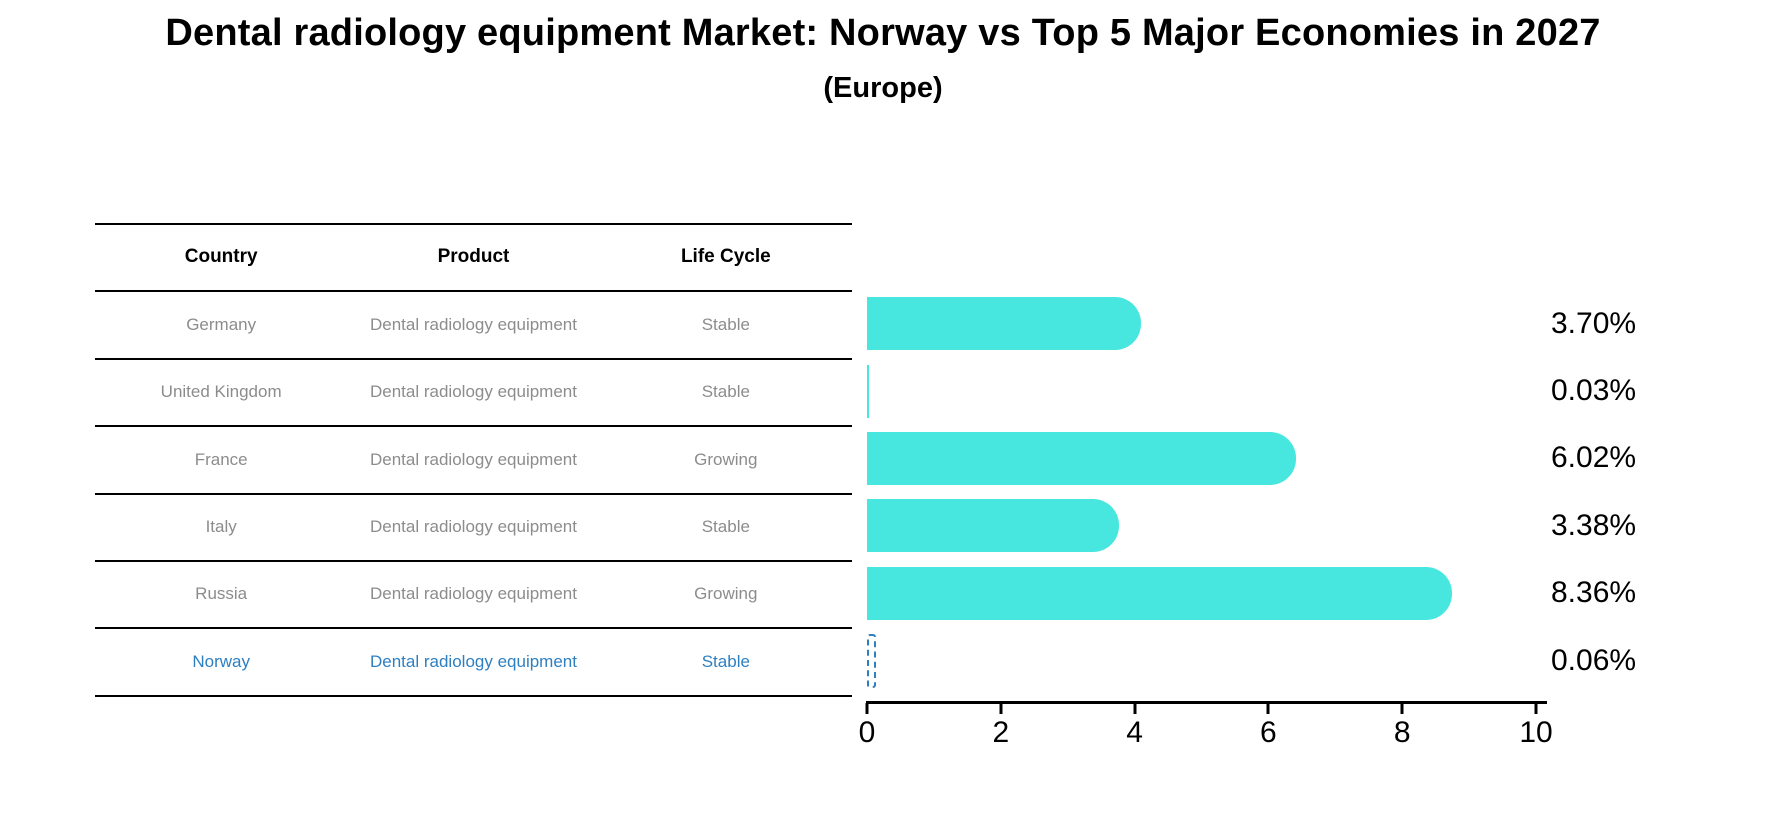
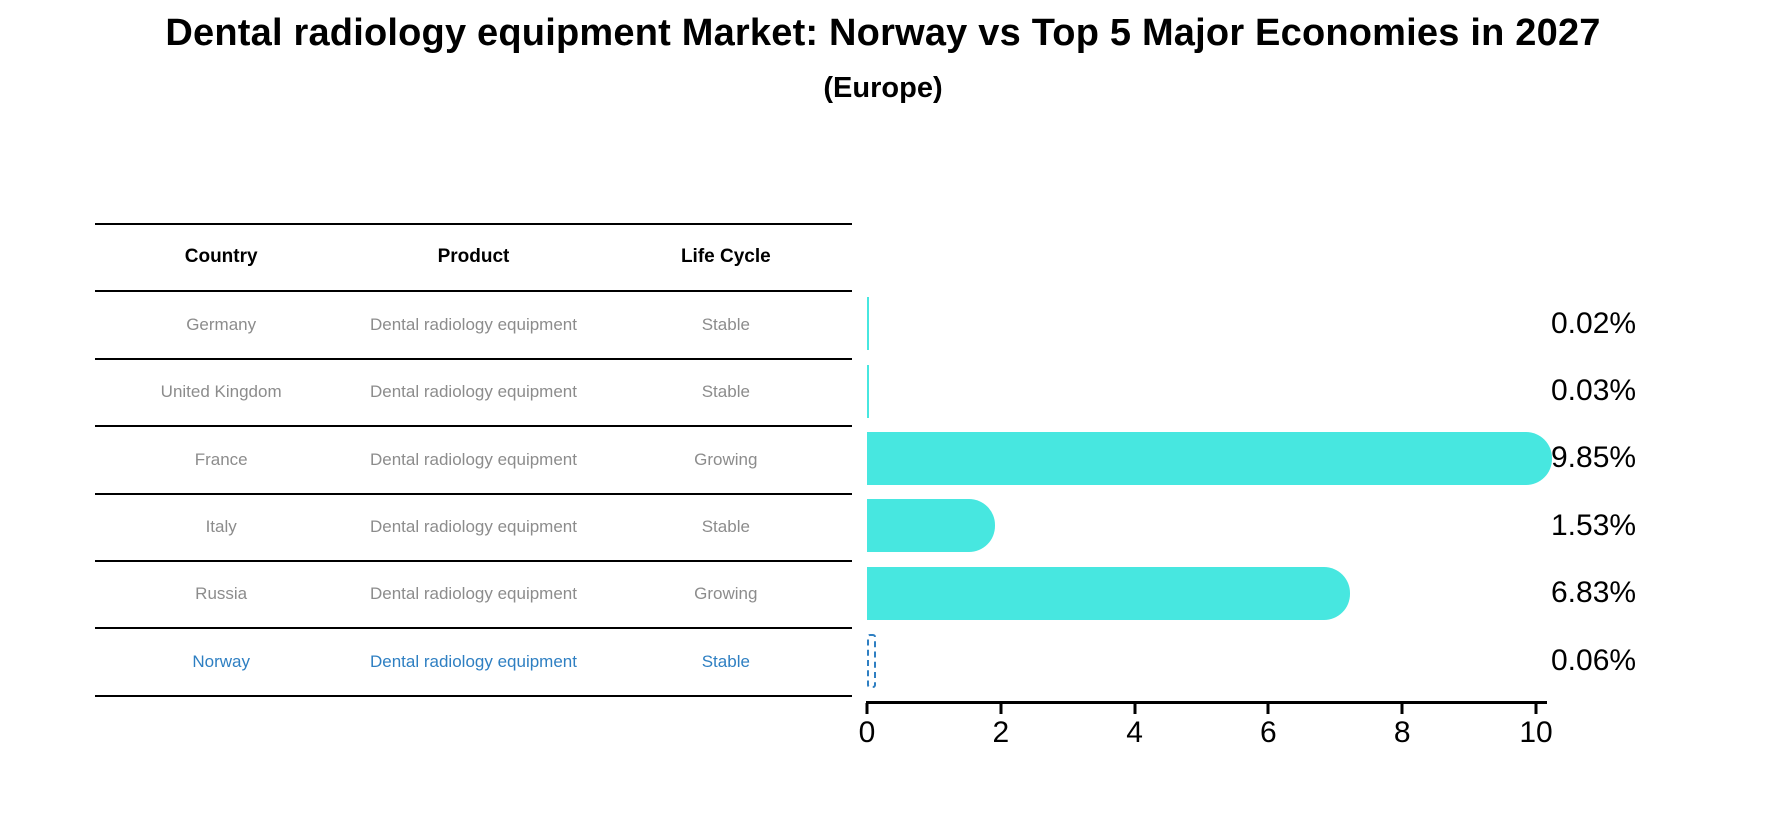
Germany: 3.70% -> 0.02%
France: 6.02% -> 9.85%
Italy: 3.38% -> 1.53%
Russia: 8.36% -> 6.83%
